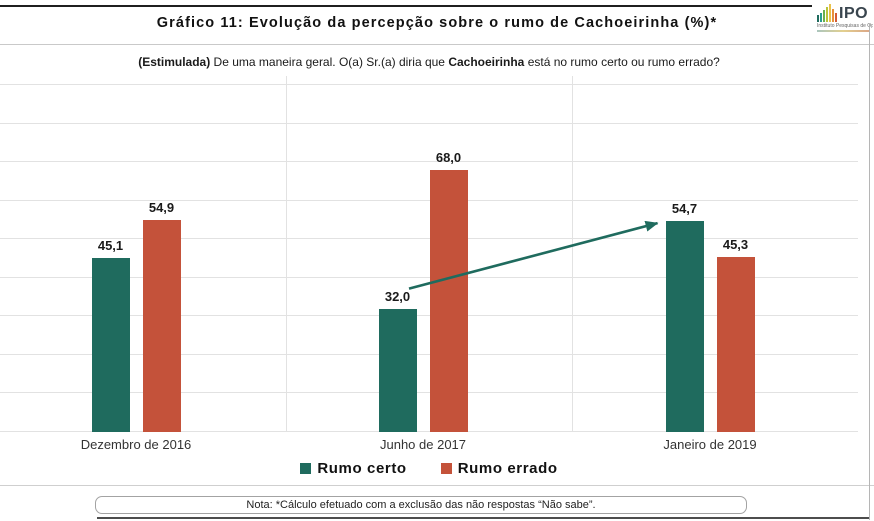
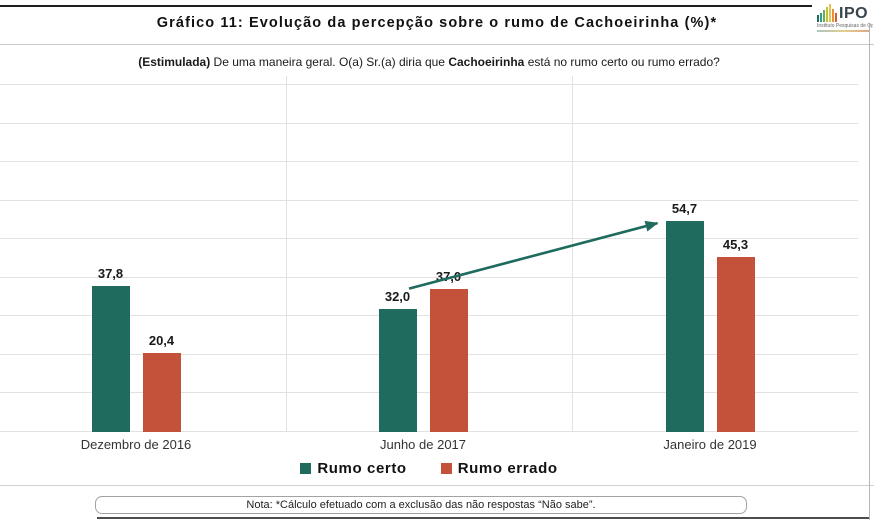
Rumo certo/Dezembro de 2016: 45,1 -> 37,8
Rumo errado/Dezembro de 2016: 54,9 -> 20,4
Rumo errado/Junho de 2017: 68,0 -> 37,0
